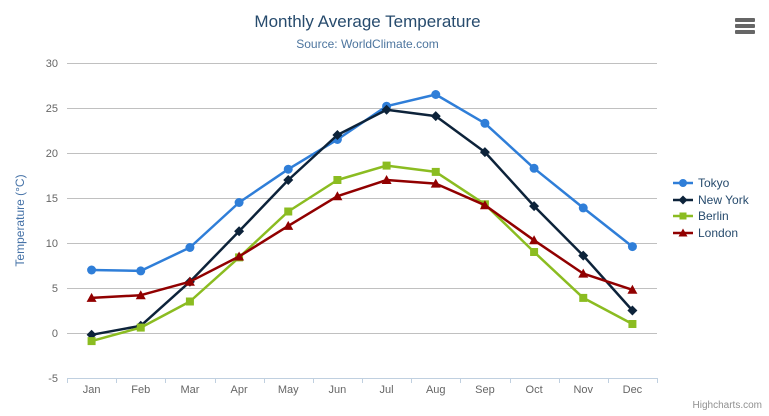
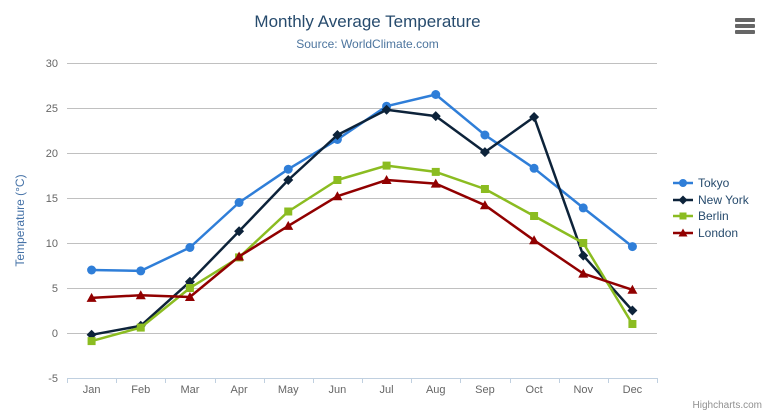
Berlin/Mar: 4 -> 5
London/Mar: 6 -> 4
Tokyo/Sep: 23 -> 22
Berlin/Sep: 14 -> 16
New York/Oct: 14 -> 24
Berlin/Oct: 9 -> 13
Berlin/Nov: 4 -> 10
